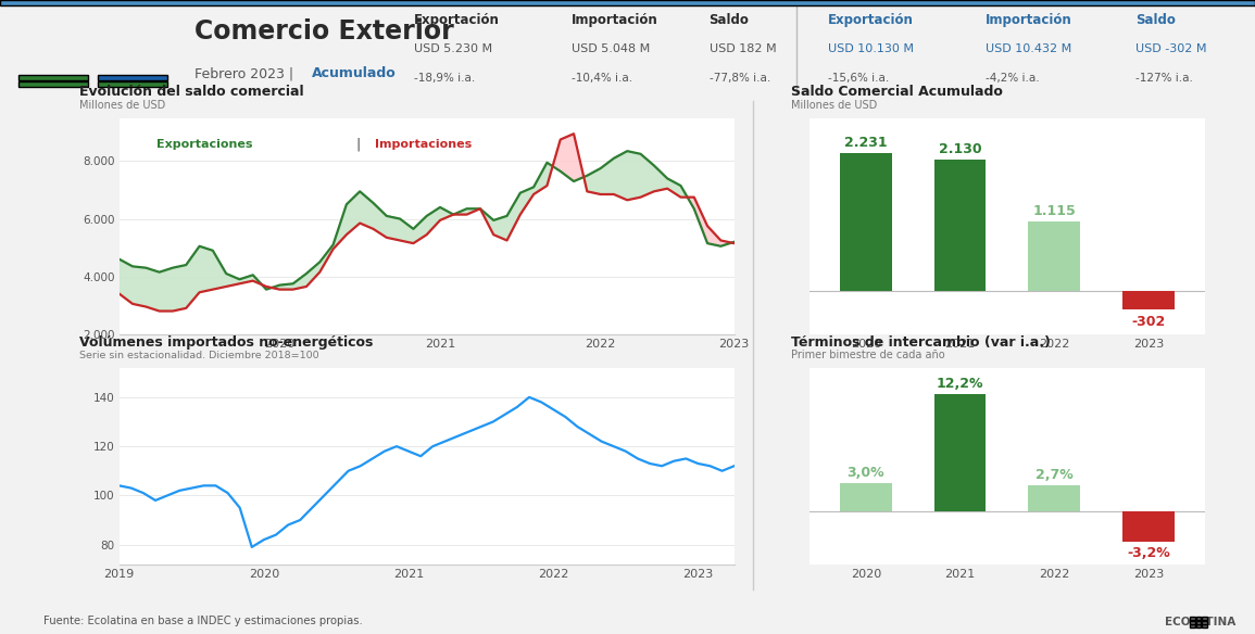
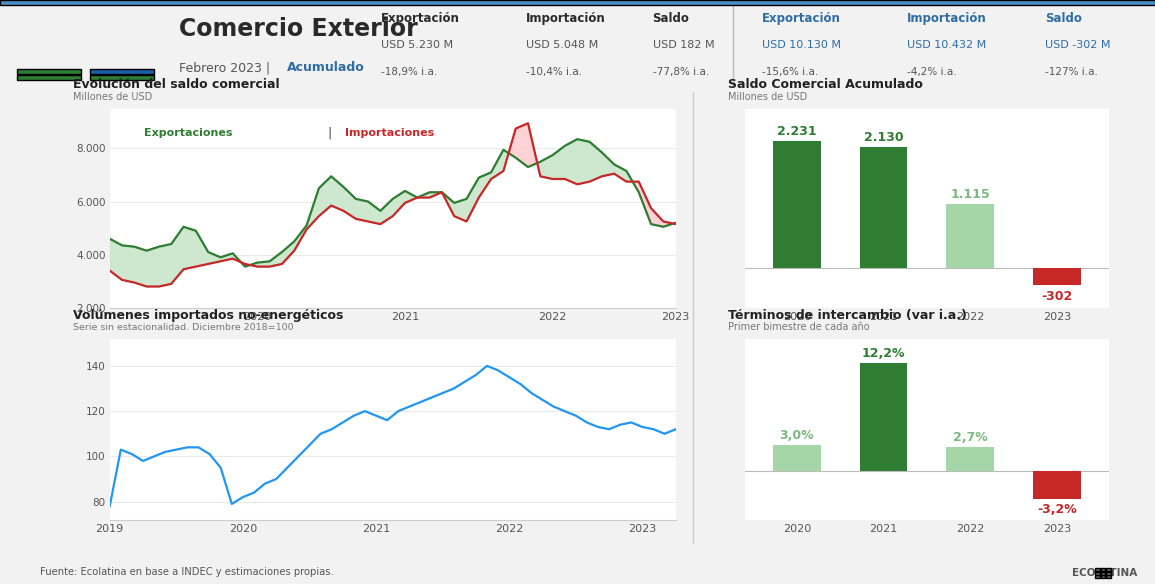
2019: 104 -> 78
